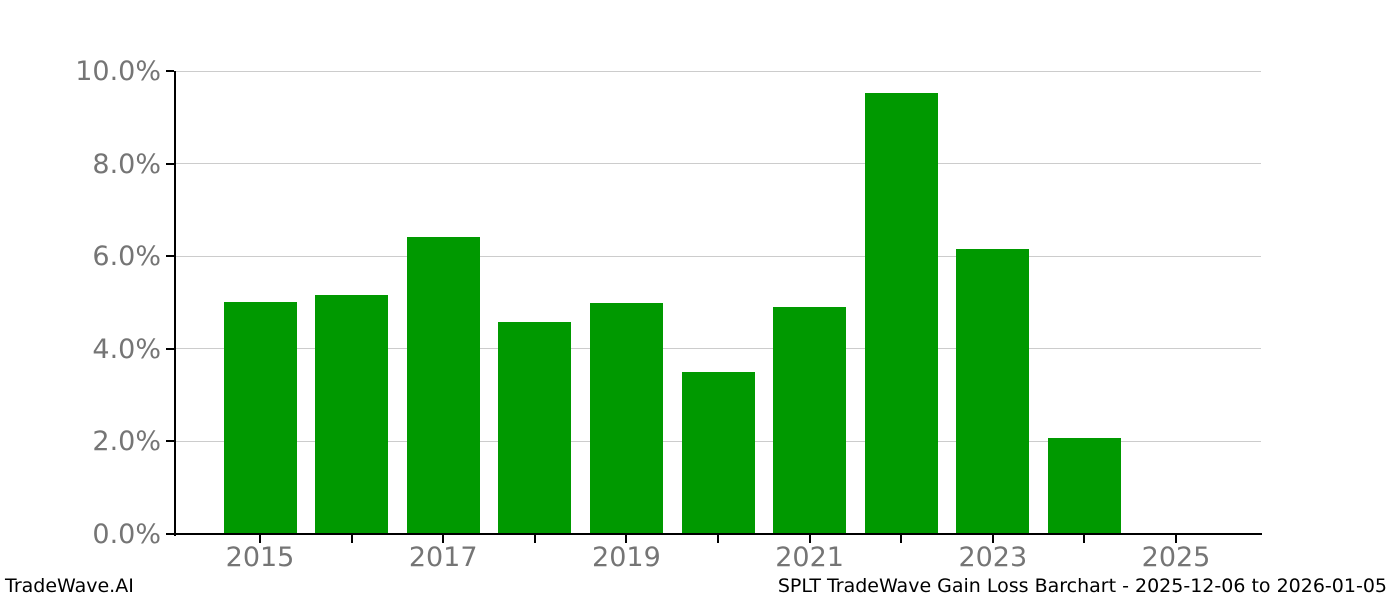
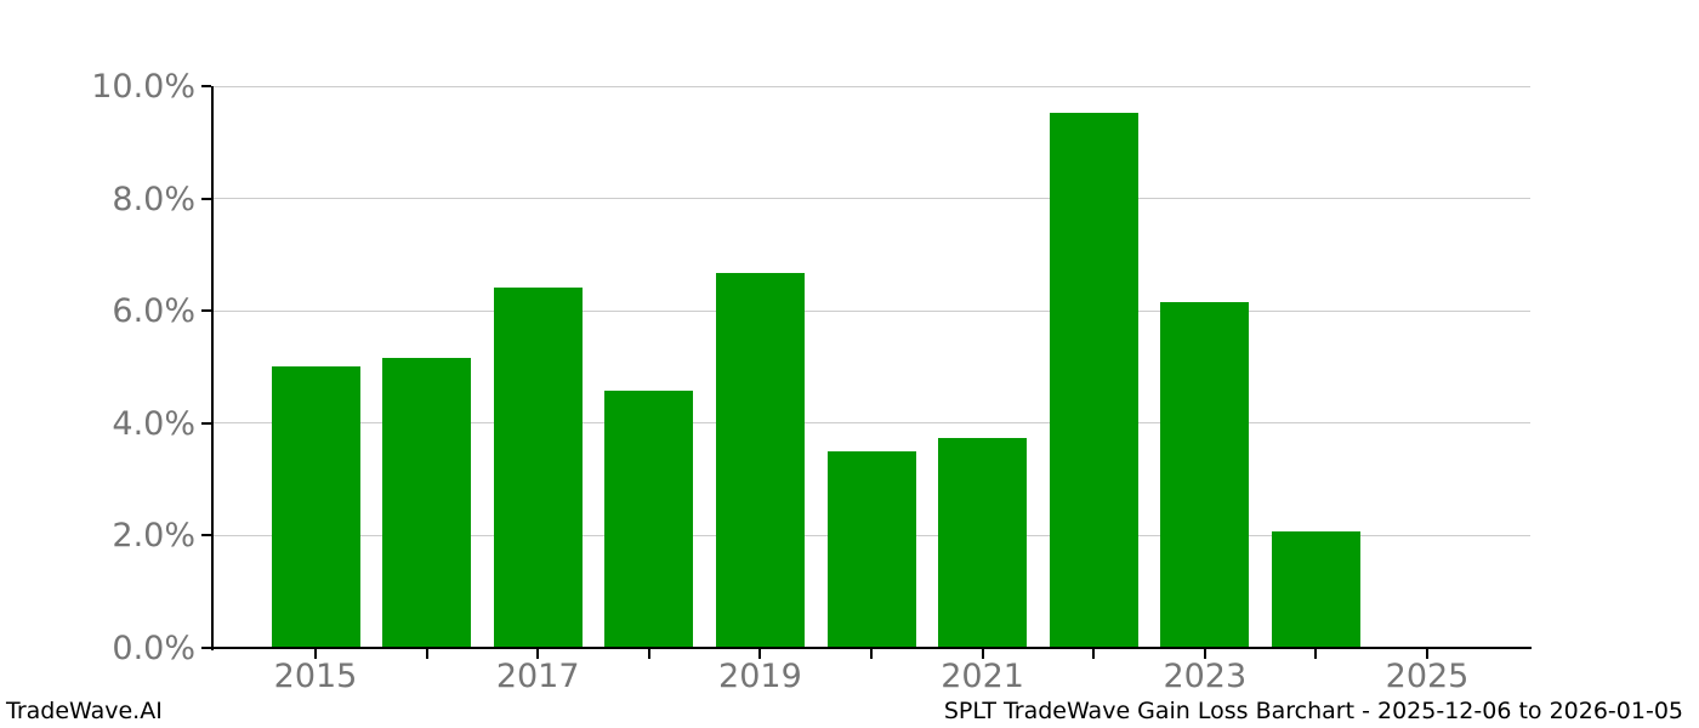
2019: 5.0% -> 6.7%
2021: 4.9% -> 3.7%
